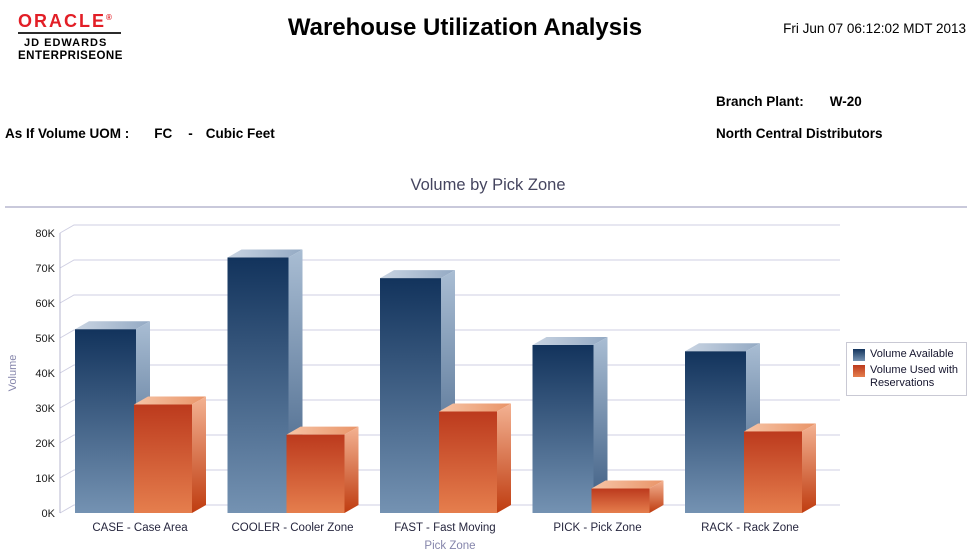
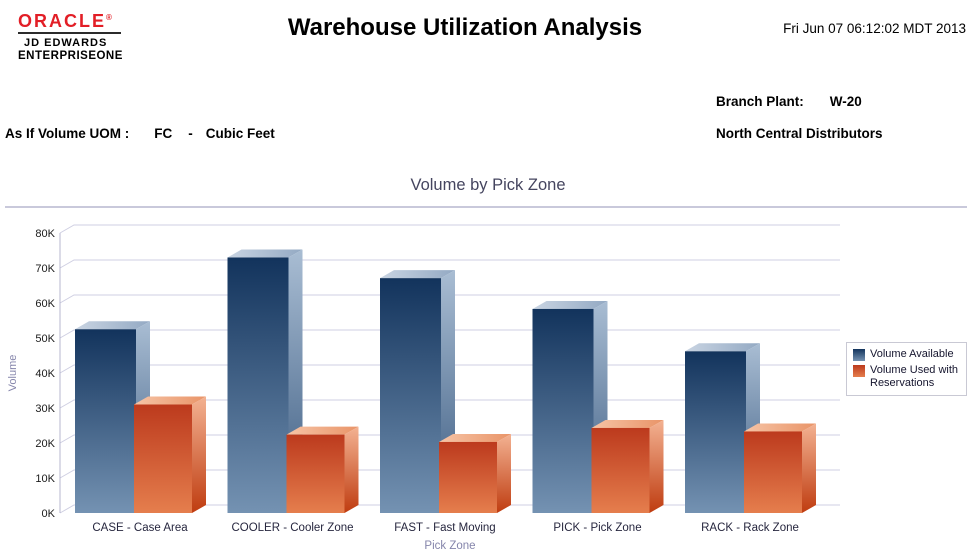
Volume Used with Reservations/FAST - Fast Moving: 29K -> 20K
Volume Available/PICK - Pick Zone: 48K -> 58K
Volume Used with Reservations/PICK - Pick Zone: 7K -> 24K
